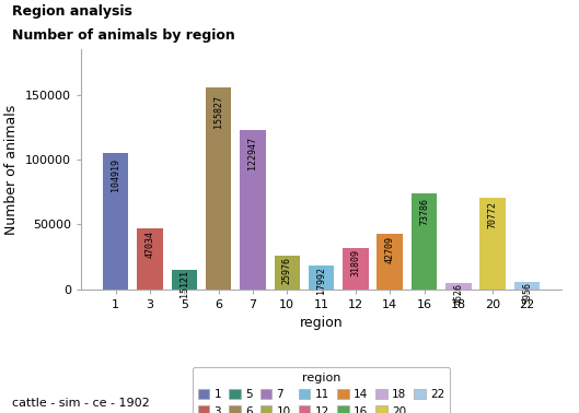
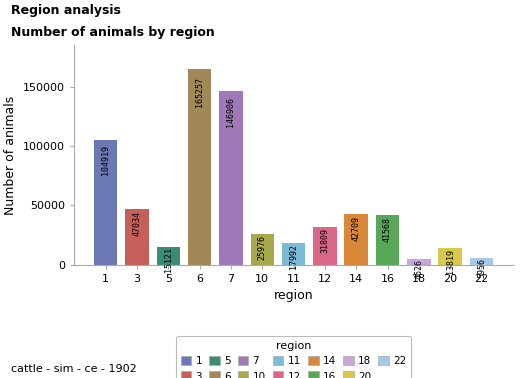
6: 155827 -> 165257
7: 122947 -> 146906
16: 73786 -> 41568
20: 70772 -> 13819
